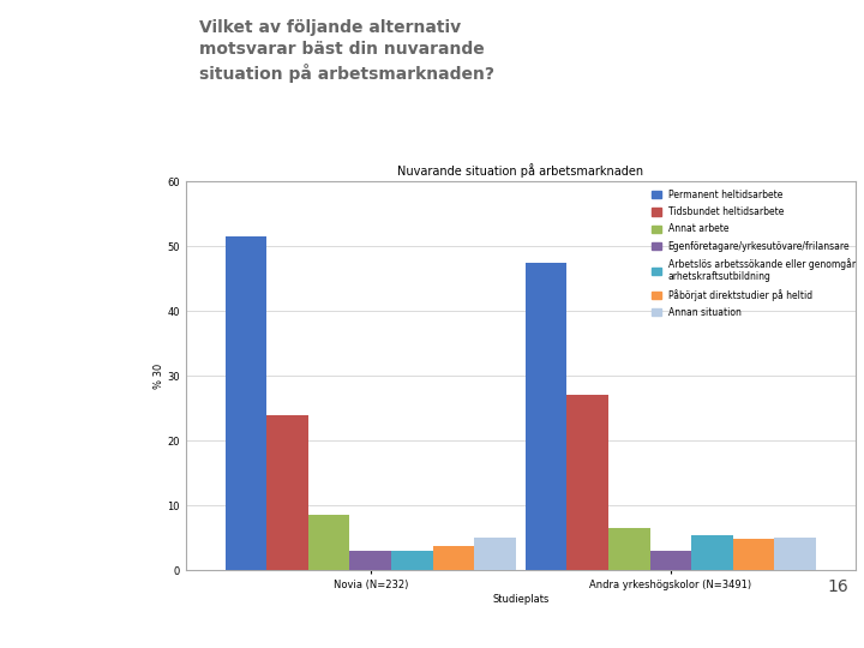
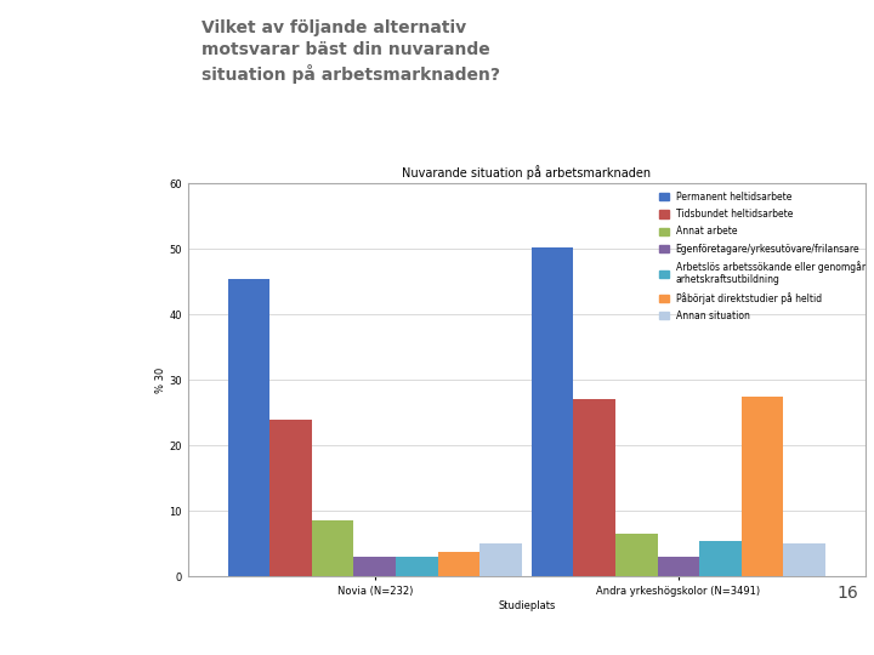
Permanent heltidsarbete/Novia (N=232): 51.5 -> 45.4
Permanent heltidsarbete/Andra yrkeshögskolor (N=3491): 47.5 -> 50.2
Påbörjat direktstudier på heltid/Andra yrkeshögskolor (N=3491): 4.8 -> 27.4
